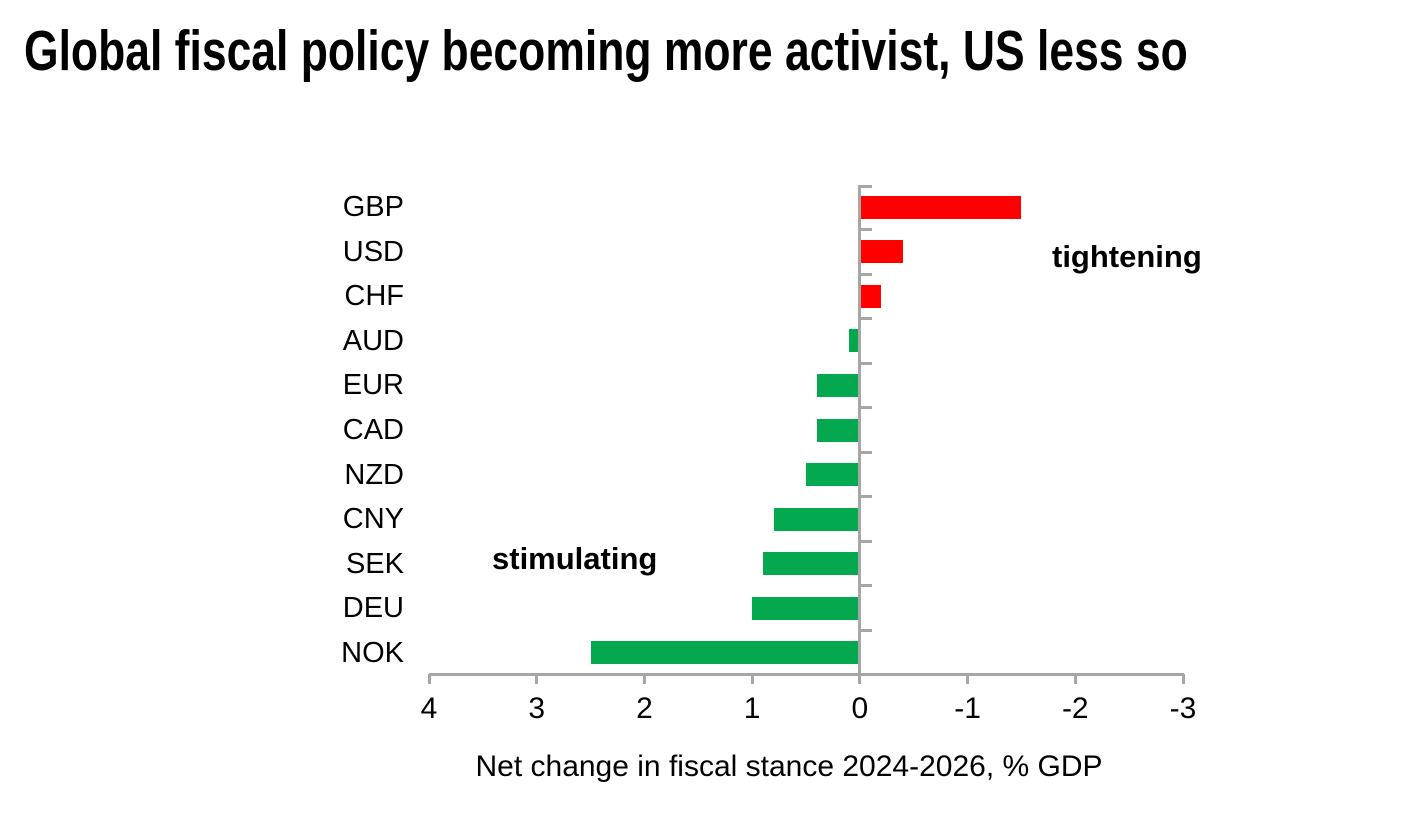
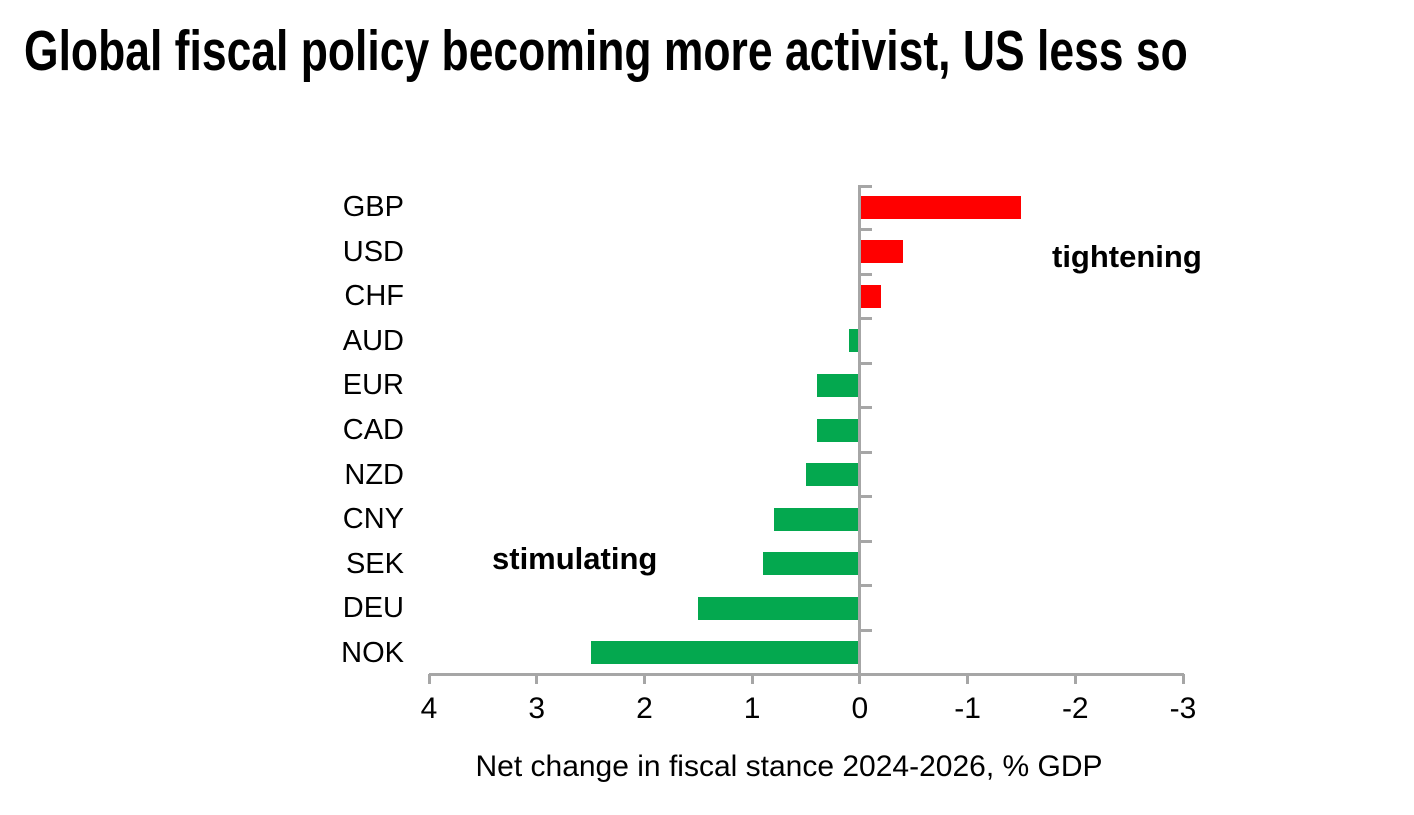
DEU: 1.0 -> 1.5
